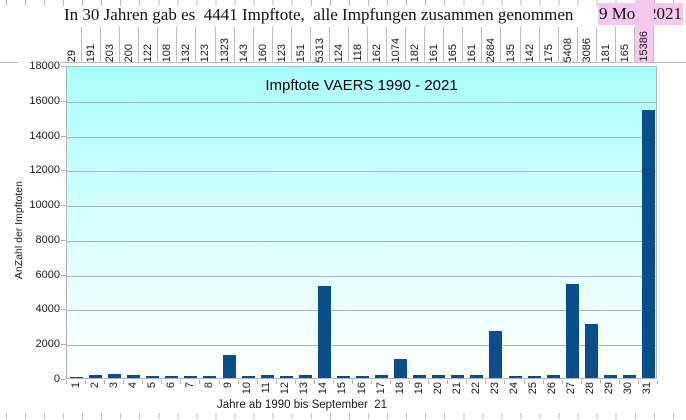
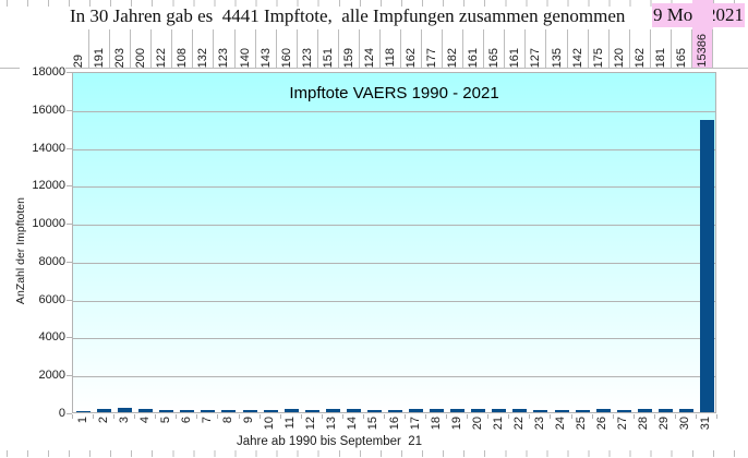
9: 1323 -> 140
14: 5313 -> 159
18: 1074 -> 177
23: 2684 -> 127
27: 5408 -> 120
28: 3086 -> 162
